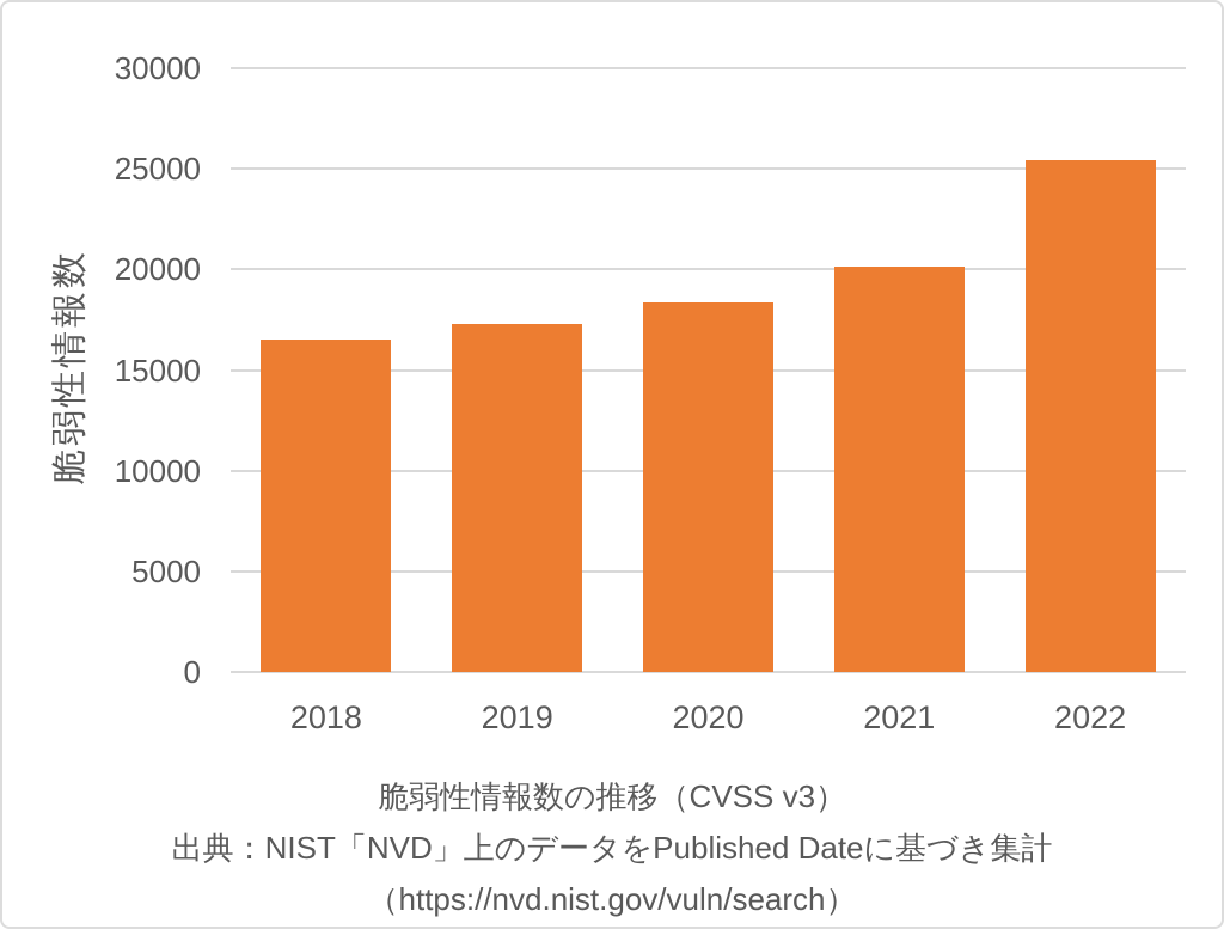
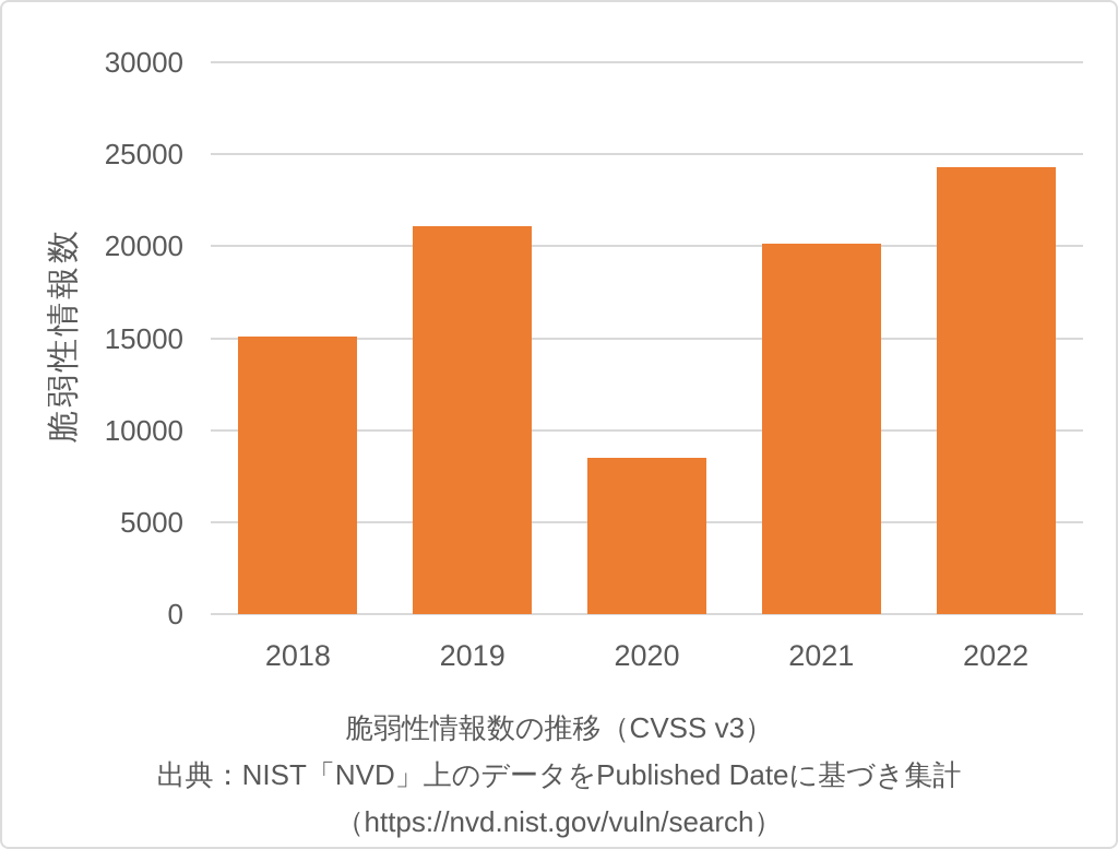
2018: 16500 -> 15100
2019: 17300 -> 21100
2020: 18400 -> 8500
2022: 25400 -> 24300
